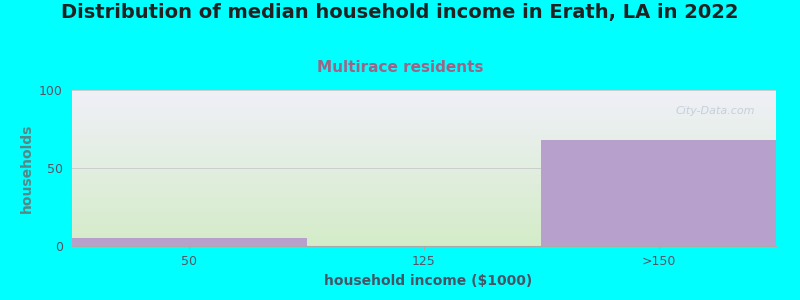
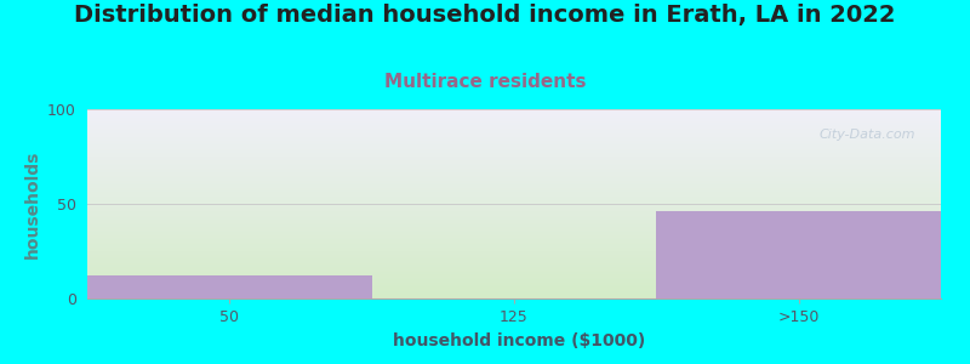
50: 5 -> 12
>150: 68 -> 46
